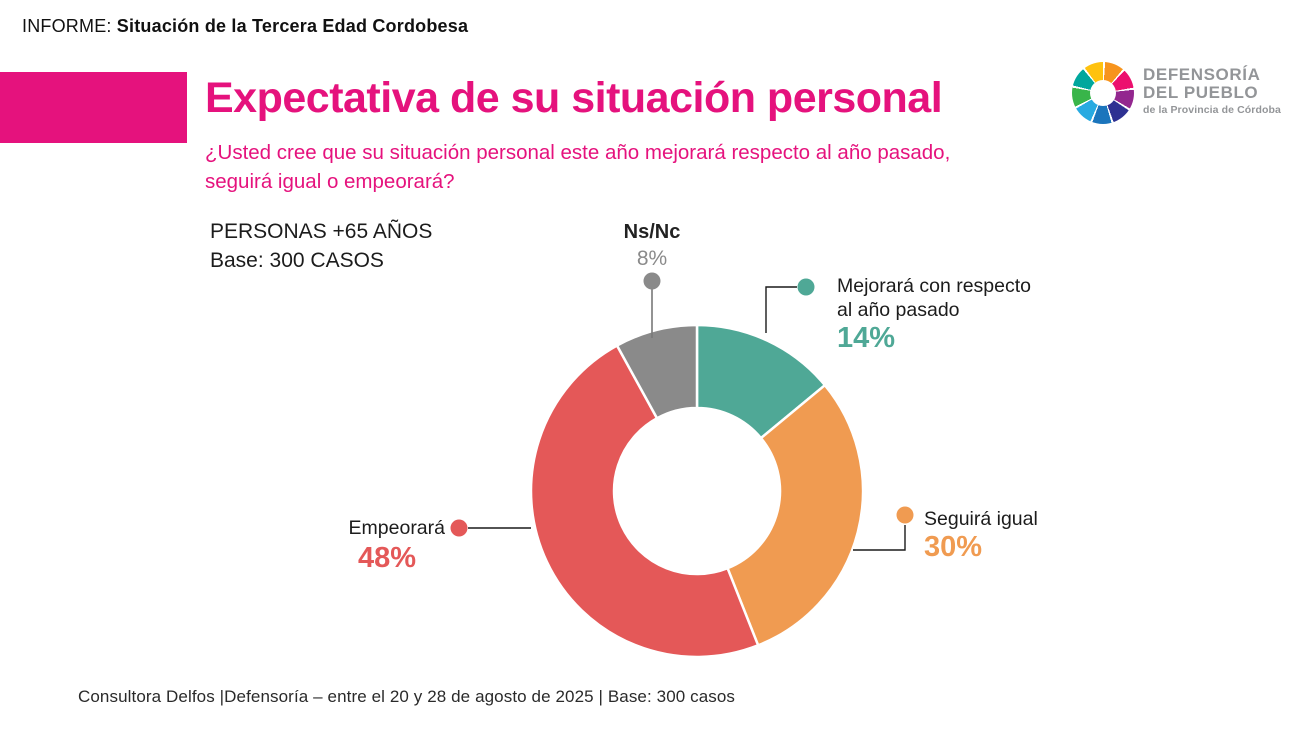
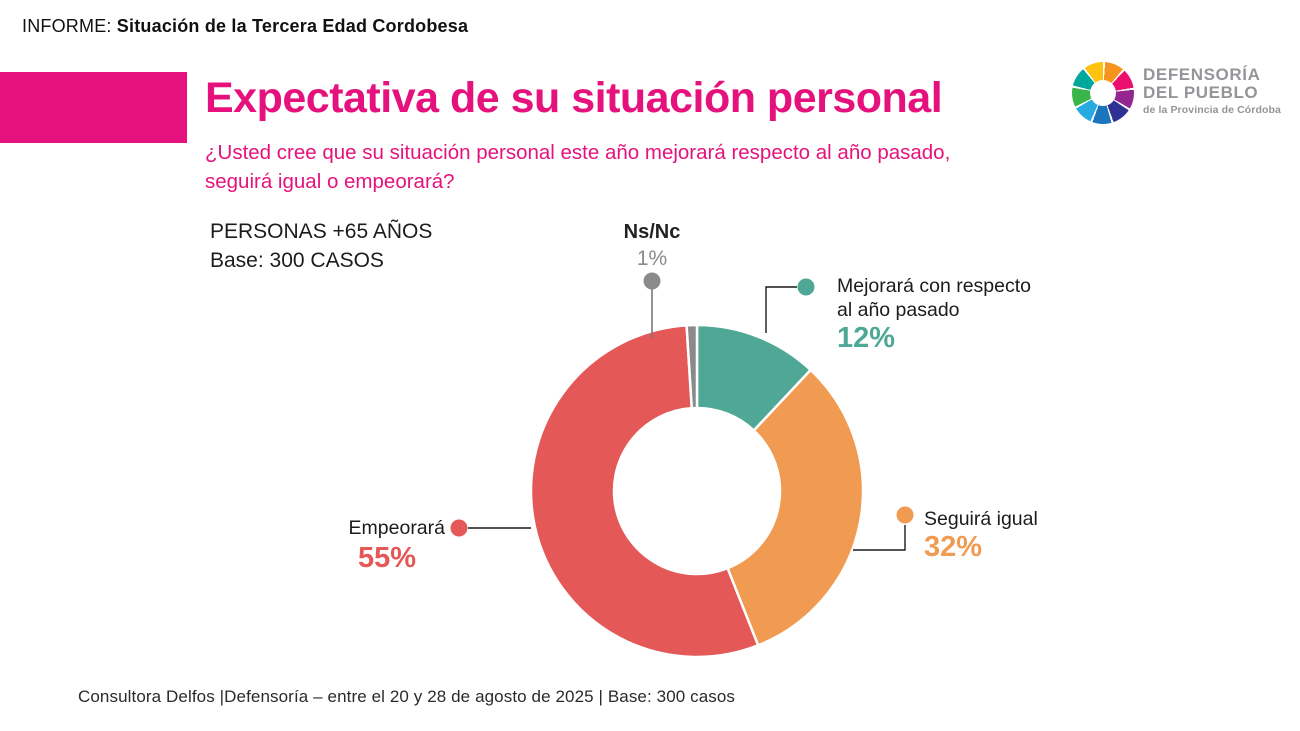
Mejorará con respecto al año pasado: 14% -> 12%
Seguirá igual: 30% -> 32%
Empeorará: 48% -> 55%
Ns/Nc: 8% -> 1%
